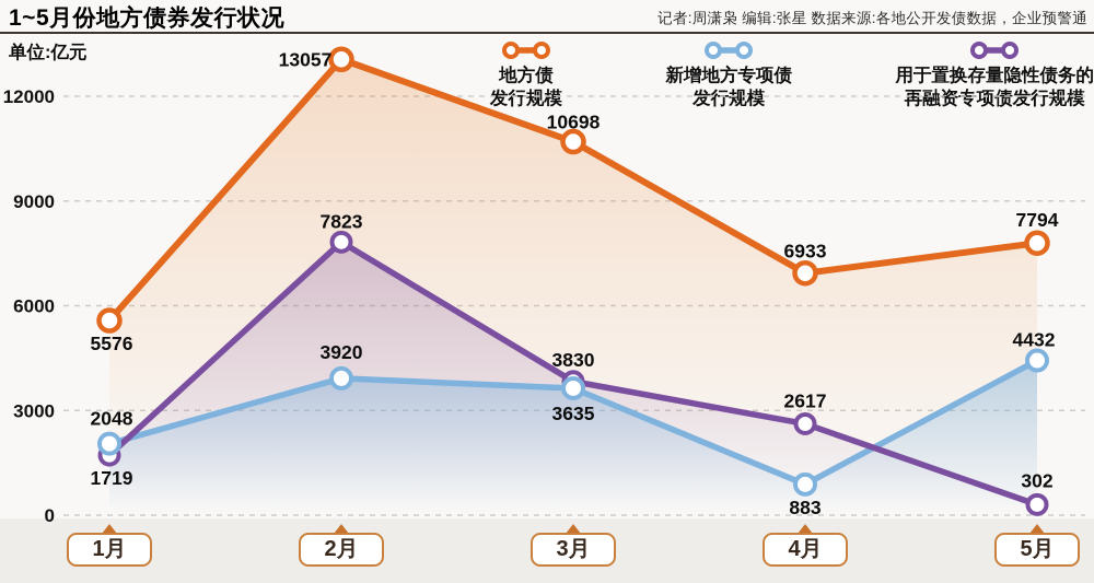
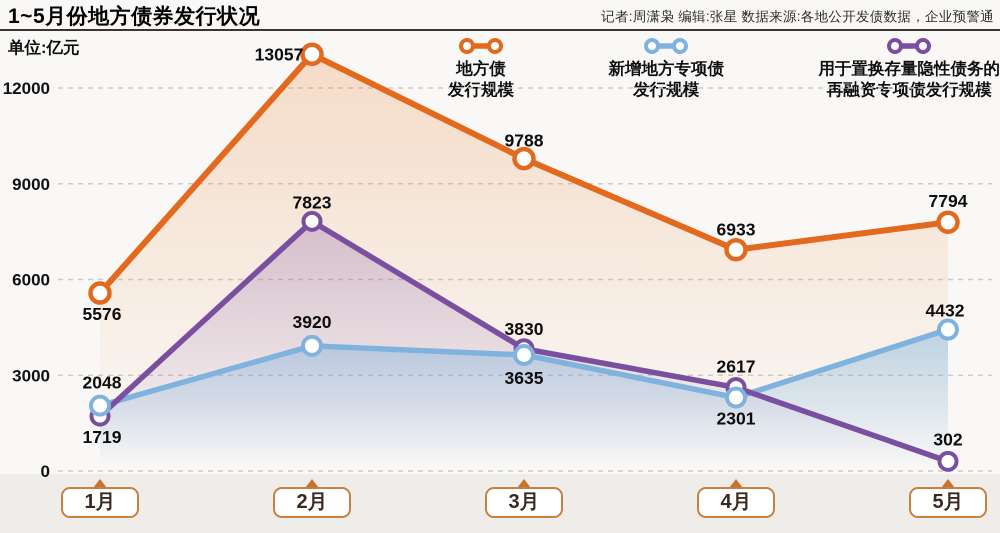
地方债发行规模/3月: 10698 -> 9788
新增地方专项债发行规模/4月: 883 -> 2301
